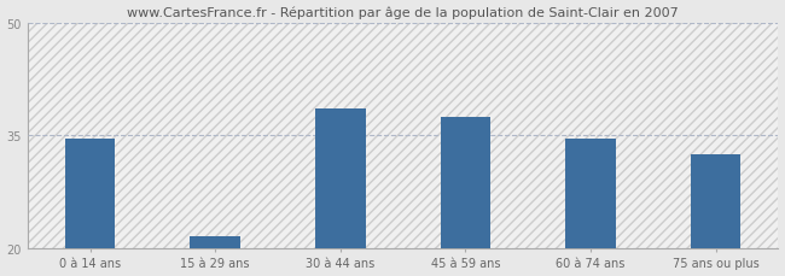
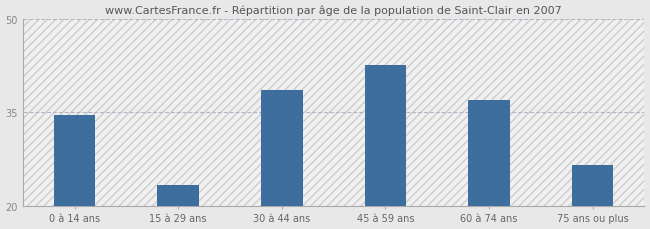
15 à 29 ans: 21.5 -> 23.4
45 à 59 ans: 37.5 -> 42.6
60 à 74 ans: 34.5 -> 37.0
75 ans ou plus: 32.5 -> 26.6
